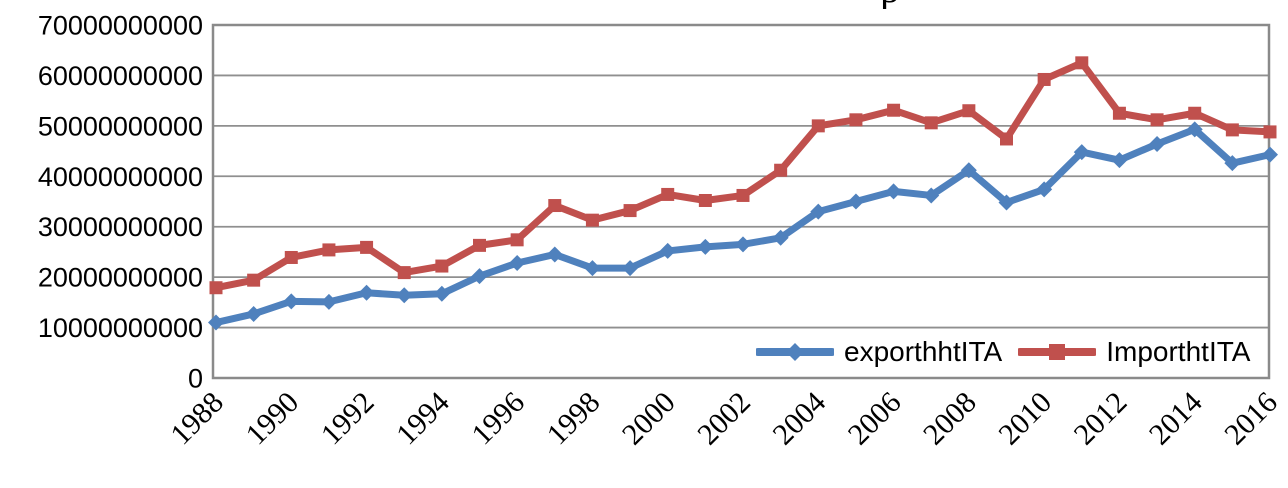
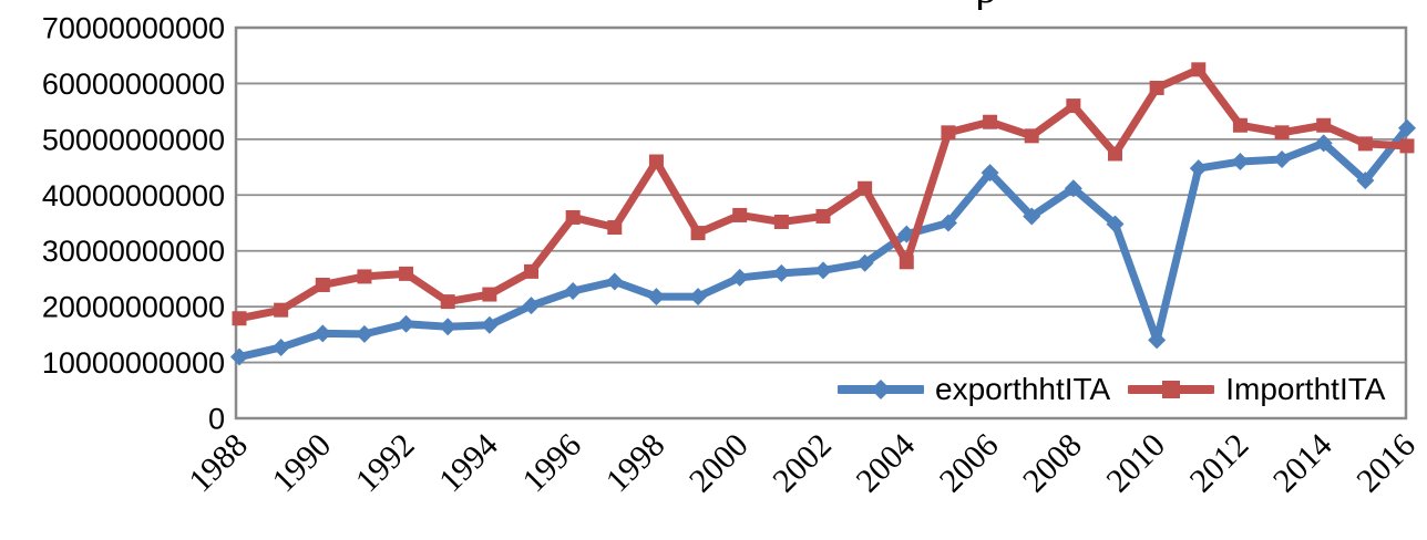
ImporthtITA/1996: 27000000000 -> 36000000000
ImporthtITA/1998: 31000000000 -> 46000000000
ImporthtITA/2004: 50000000000 -> 28000000000
exporthhtITA/2006: 37000000000 -> 44000000000
ImporthtITA/2008: 53000000000 -> 56000000000
exporthhtITA/2010: 37000000000 -> 14000000000
exporthhtITA/2012: 43000000000 -> 46000000000
exporthhtITA/2016: 44000000000 -> 52000000000
